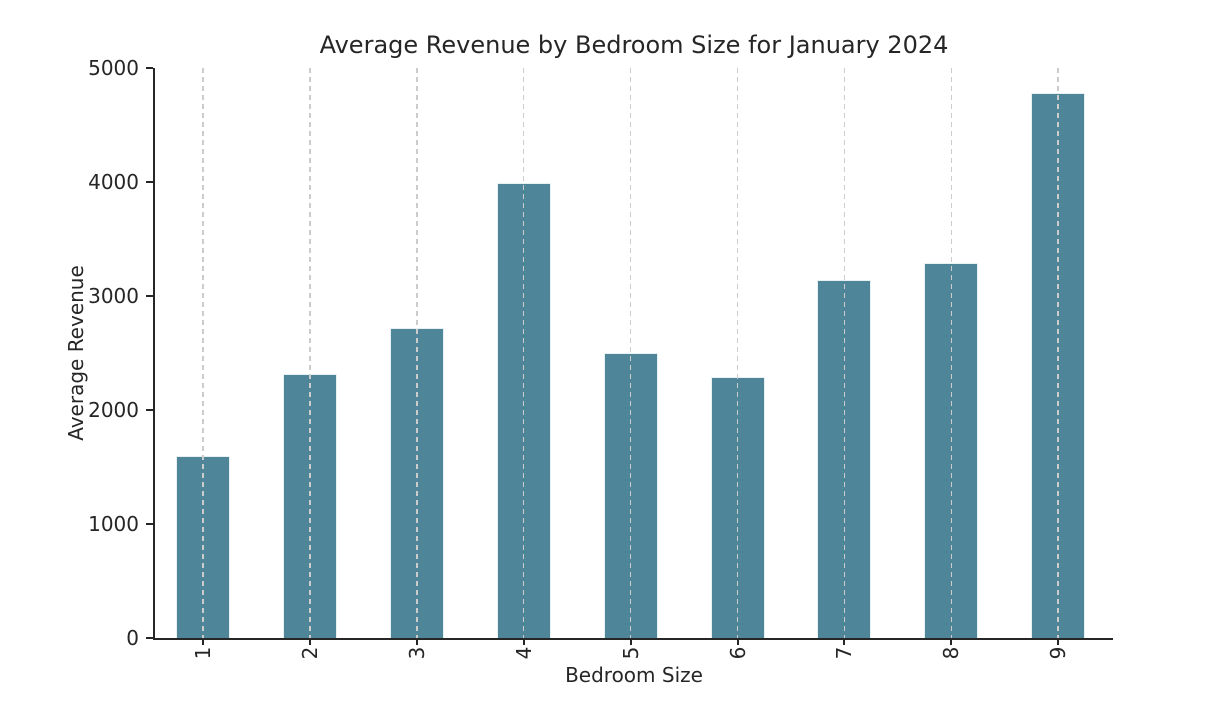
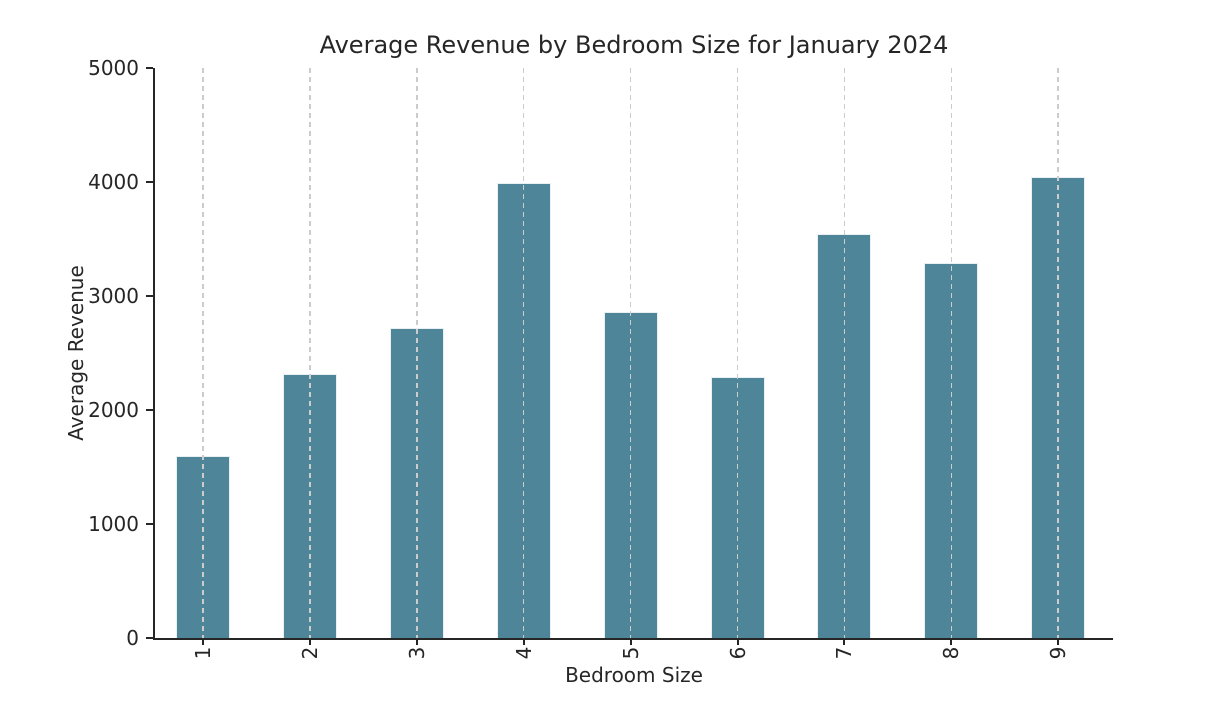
5: 2500 -> 2860
7: 3140 -> 3540
9: 4780 -> 4040
